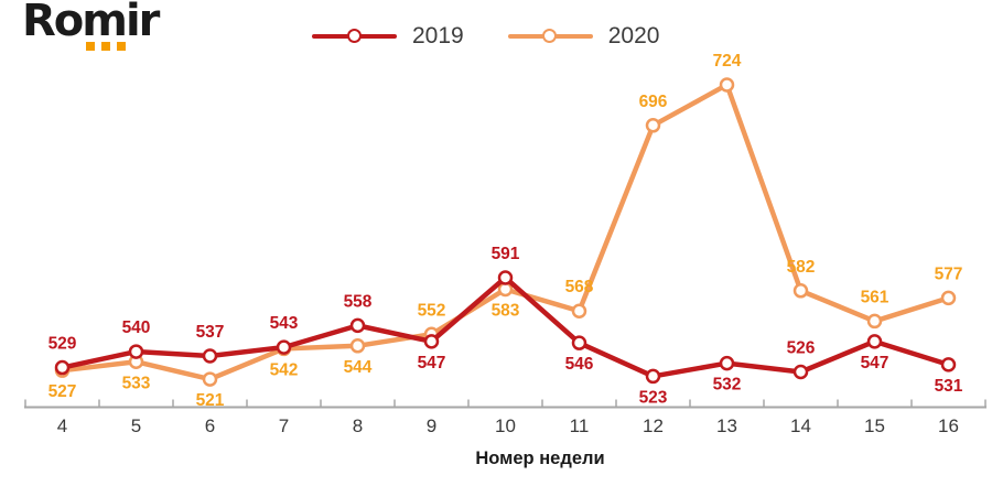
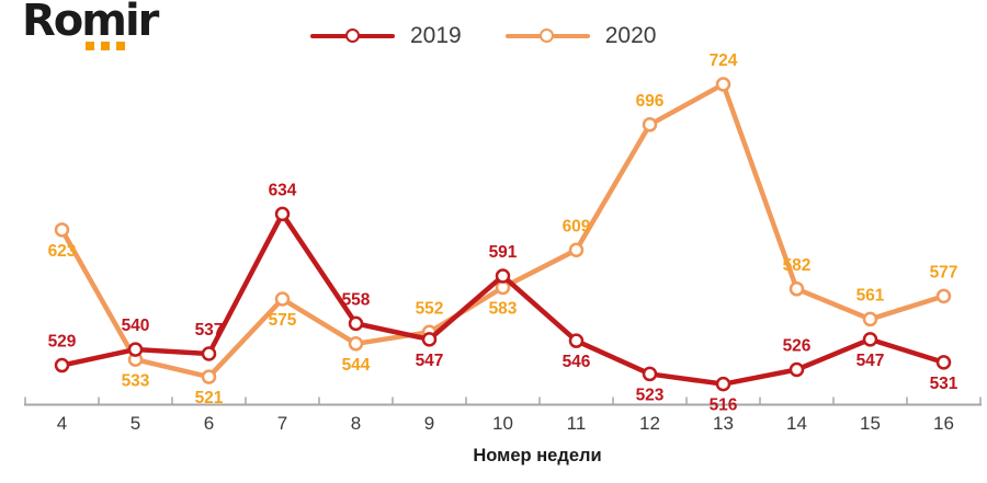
2020/4: 527 -> 623
2019/7: 543 -> 634
2020/7: 542 -> 575
2020/11: 568 -> 609
2019/13: 532 -> 516
